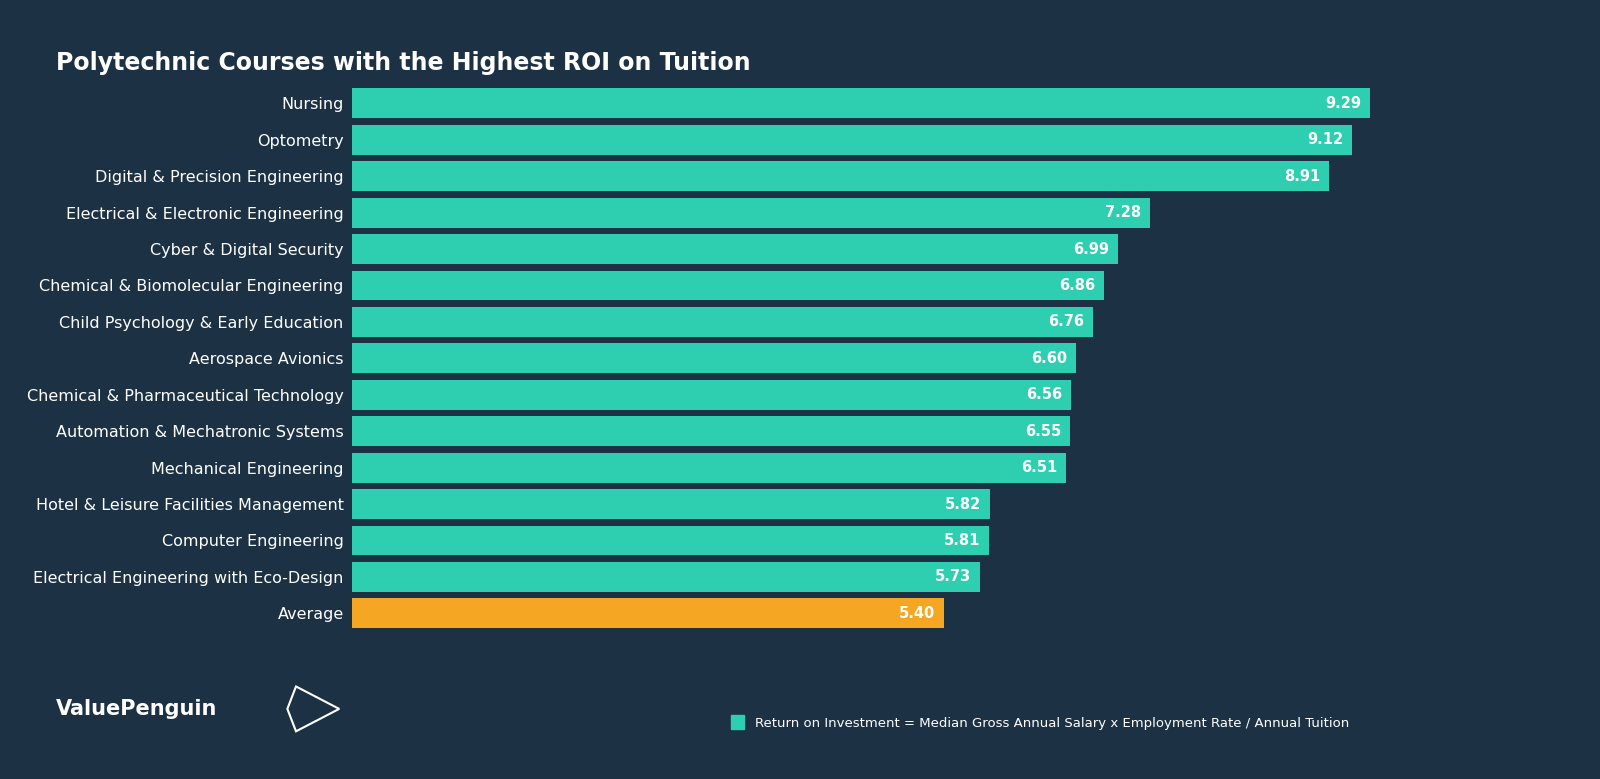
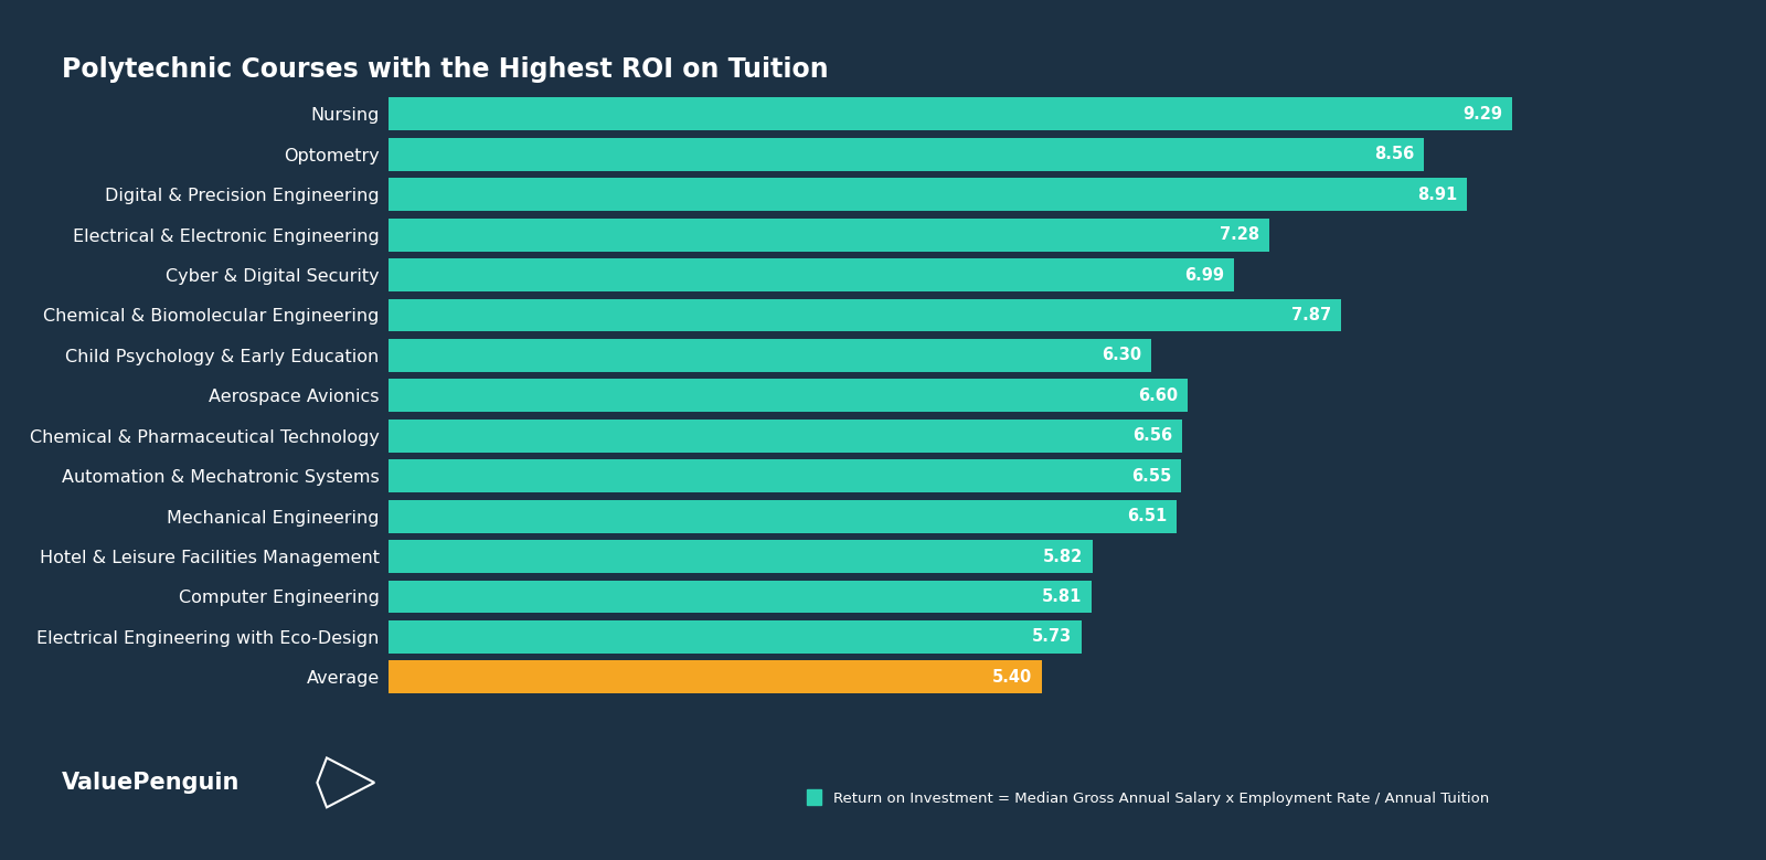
Optometry: 9.12 -> 8.56
Chemical & Biomolecular Engineering: 6.86 -> 7.87
Child Psychology & Early Education: 6.76 -> 6.30
